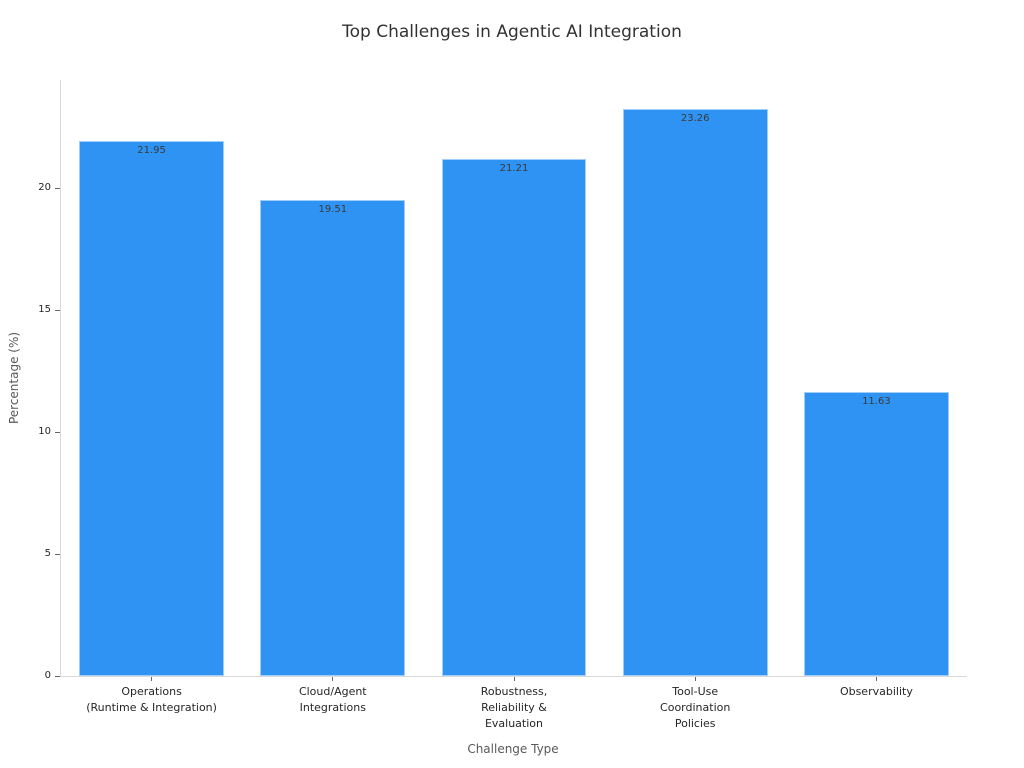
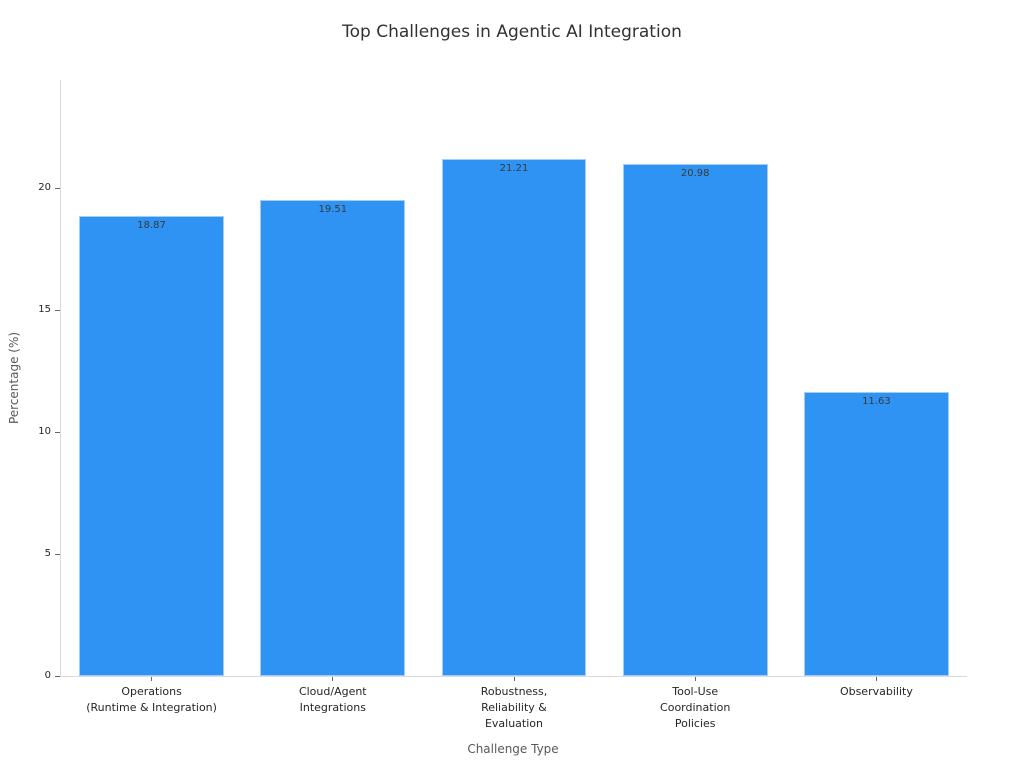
Operations (Runtime & Integration): 21.95 -> 18.87
Tool-Use Coordination Policies: 23.26 -> 20.98
